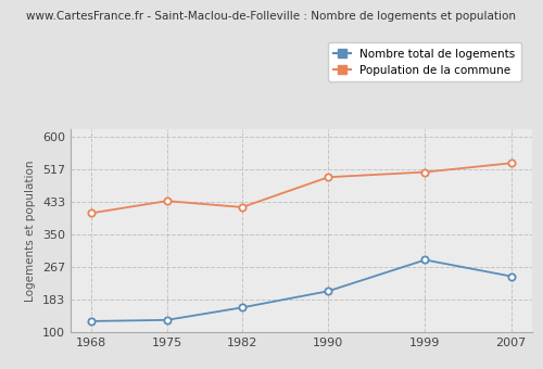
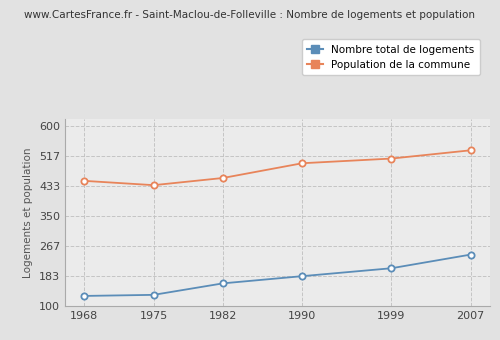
Population de la commune/1968: 405 -> 448
Population de la commune/1982: 420 -> 456
Nombre total de logements/1990: 205 -> 183
Nombre total de logements/1999: 285 -> 205
